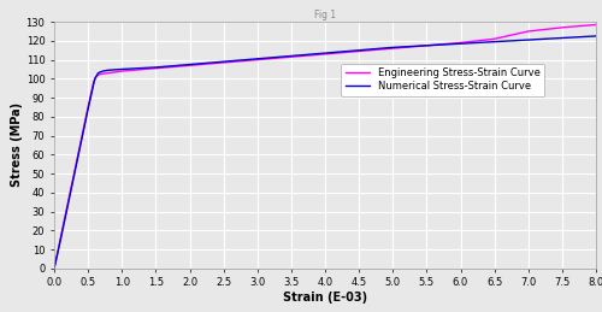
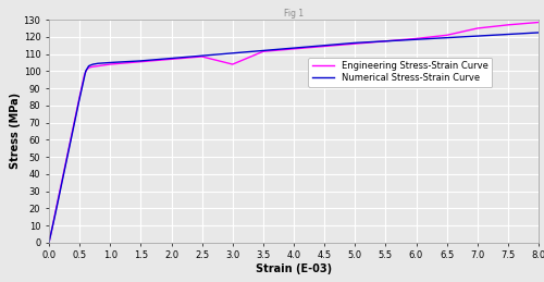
Engineering Stress-Strain Curve/3.0: 110 -> 104
